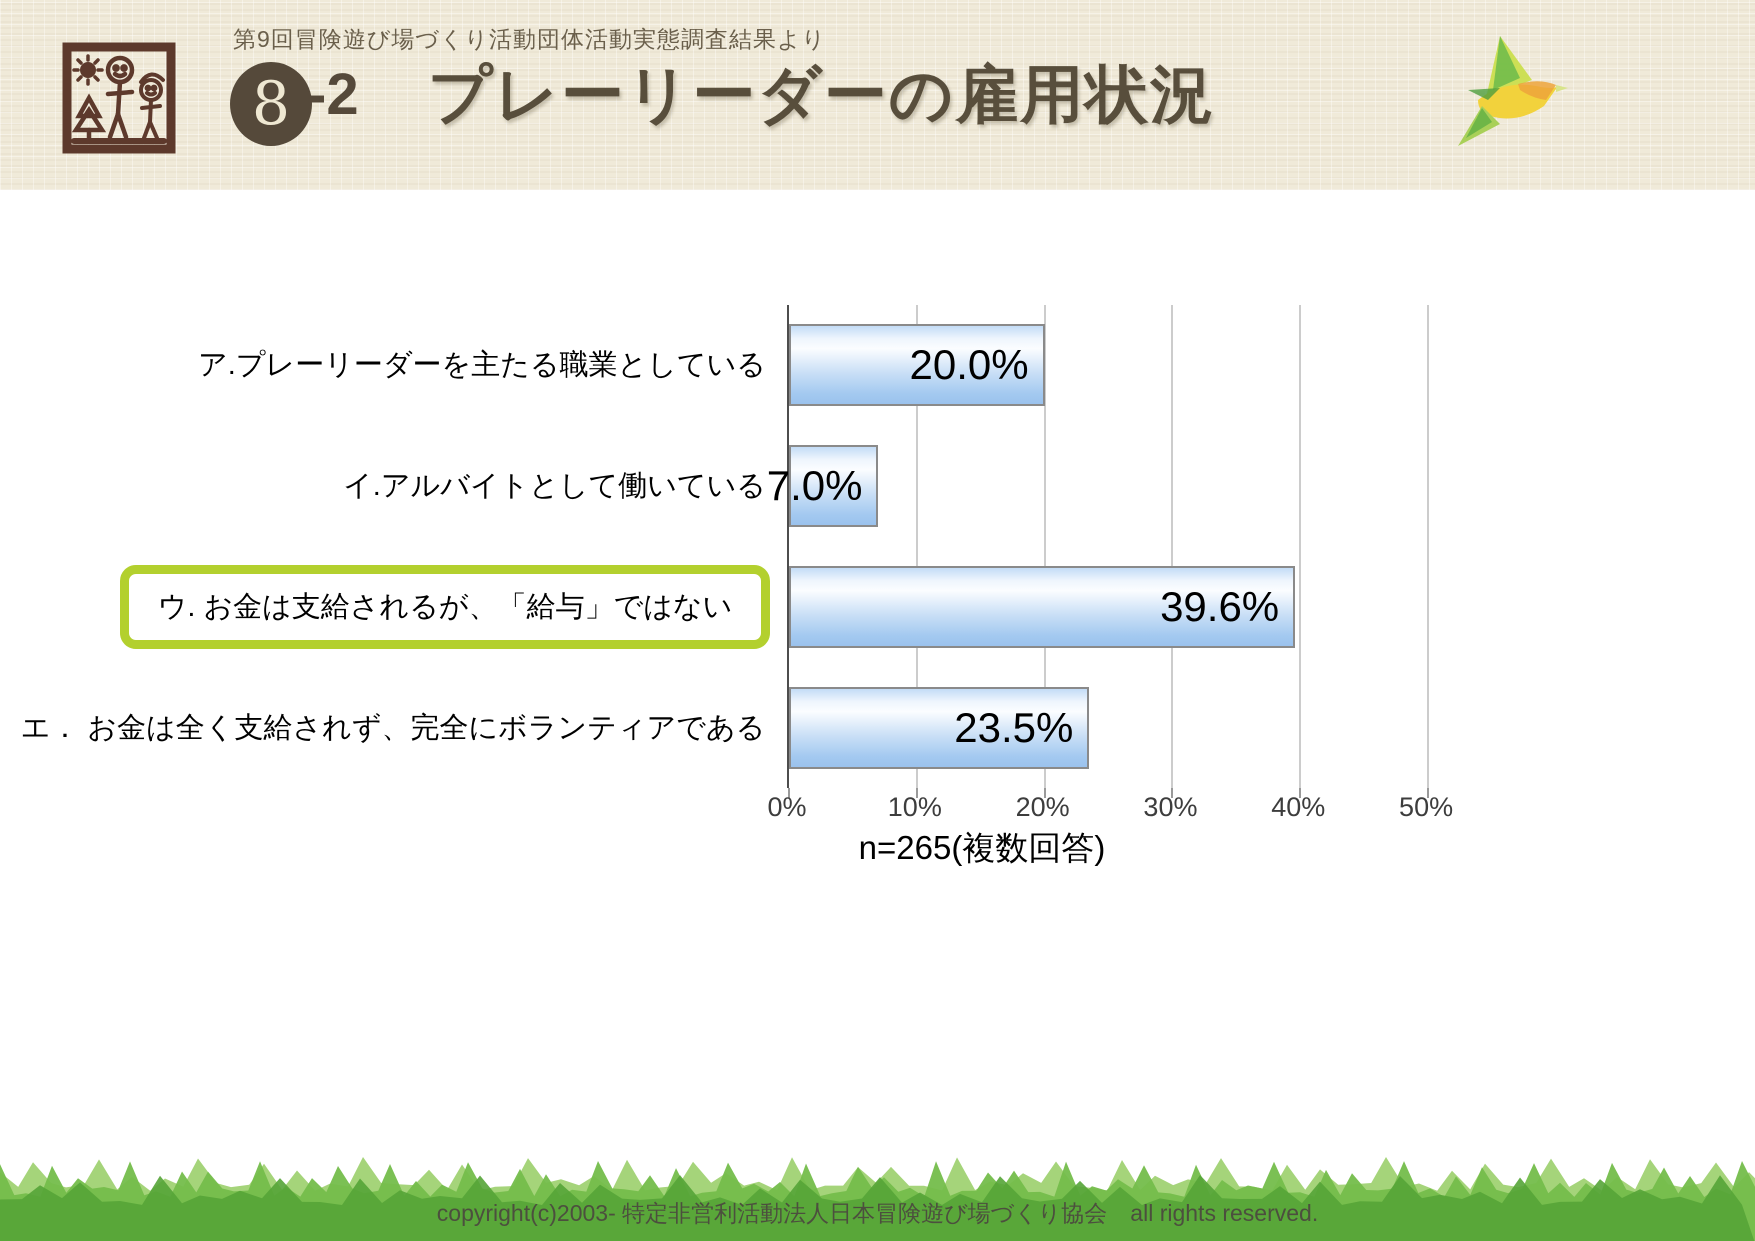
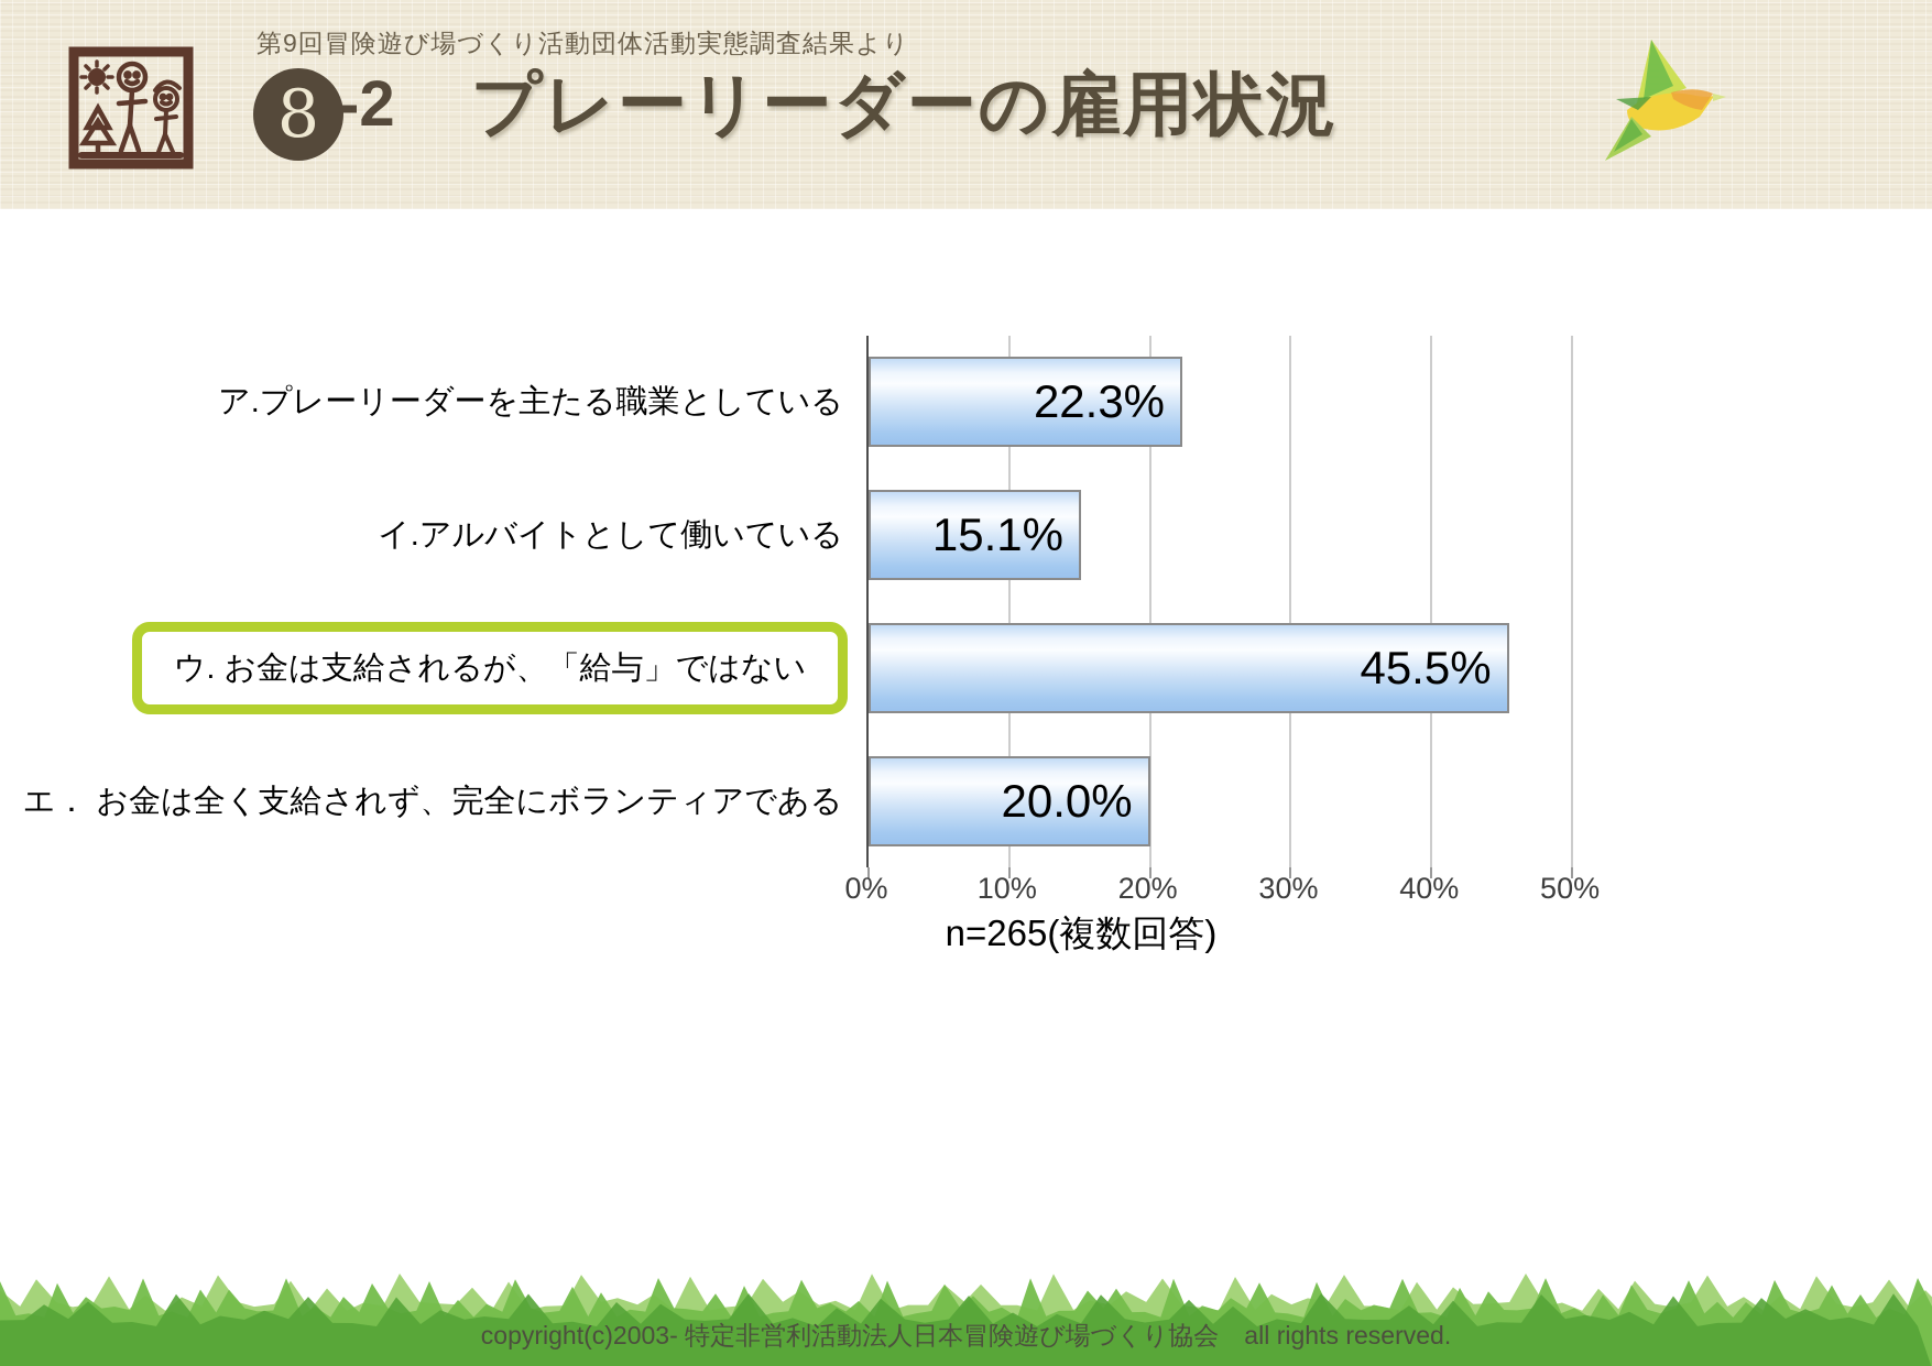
ア.プレーリーダーを主たる職業としている: 20.0% -> 22.3%
イ.アルバイトとして働いている: 7.0% -> 15.1%
ウ. お金は支給されるが、「給与」ではない: 39.6% -> 45.5%
エ． お金は全く支給されず、完全にボランティアである: 23.5% -> 20.0%
